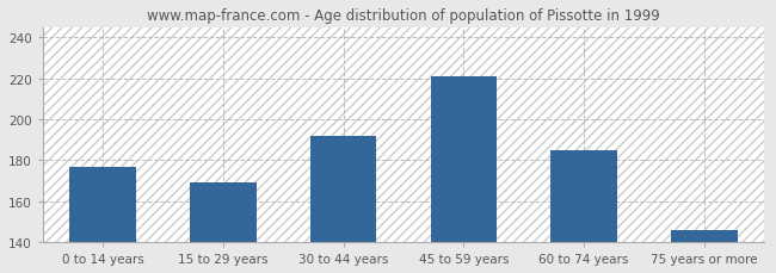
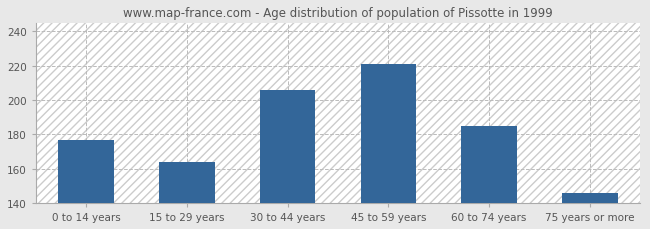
15 to 29 years: 169 -> 164
30 to 44 years: 192 -> 206
